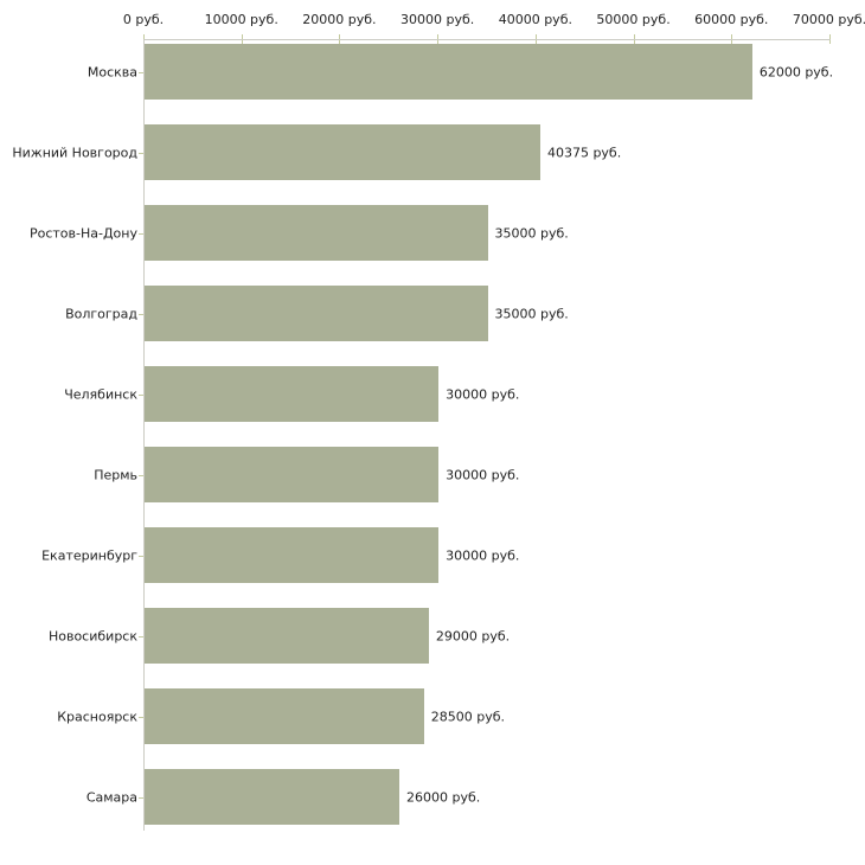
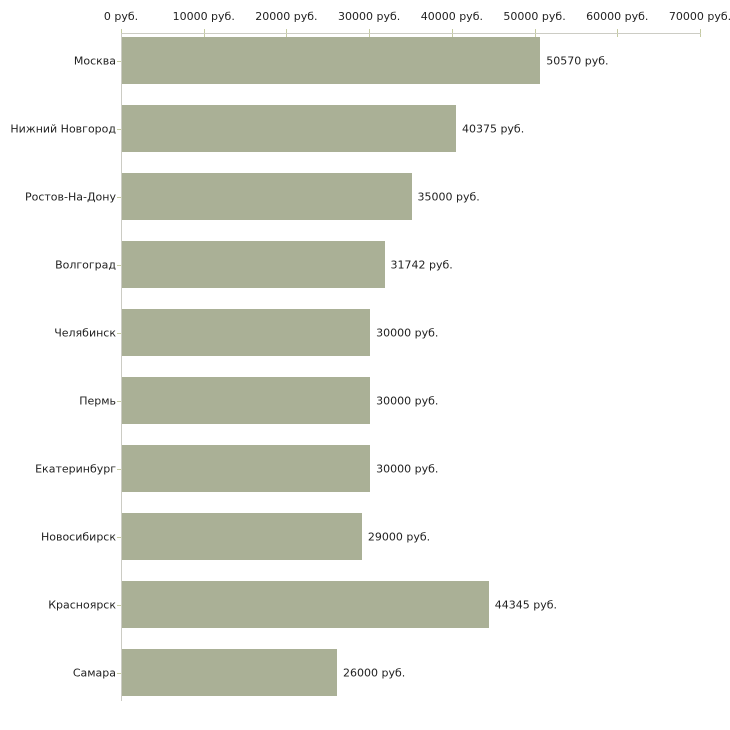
Москва: 62000 -> 50570
Волгоград: 35000 -> 31742
Красноярск: 28500 -> 44345
